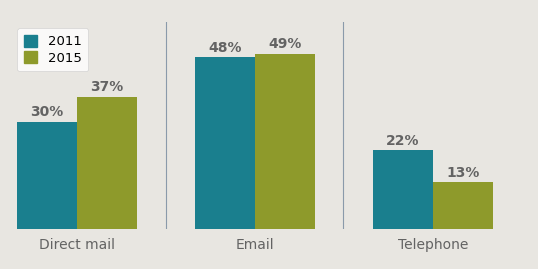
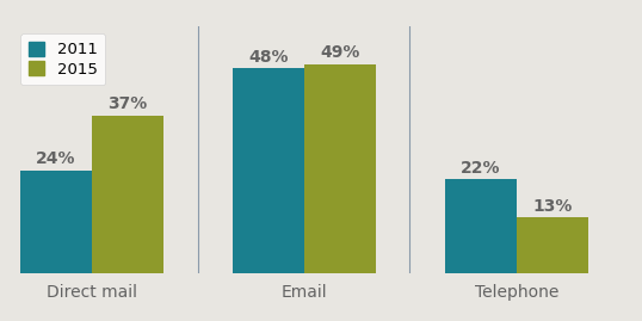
2011/Direct mail: 30% -> 24%
